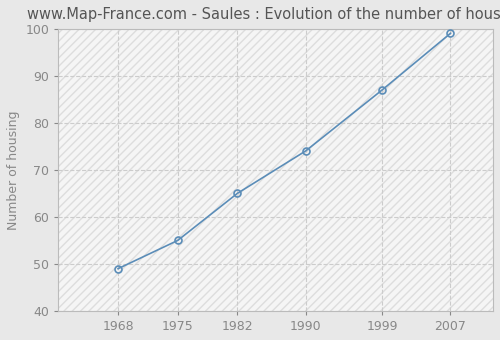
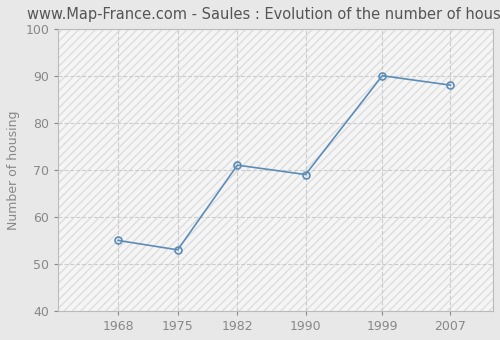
1968: 49 -> 55
1975: 55 -> 53
1982: 65 -> 71
1990: 74 -> 69
1999: 87 -> 90
2007: 99 -> 88
